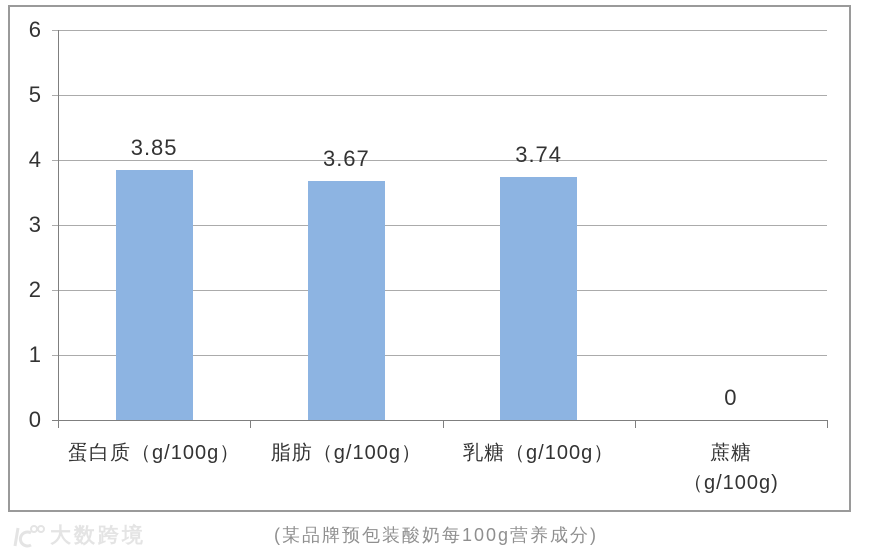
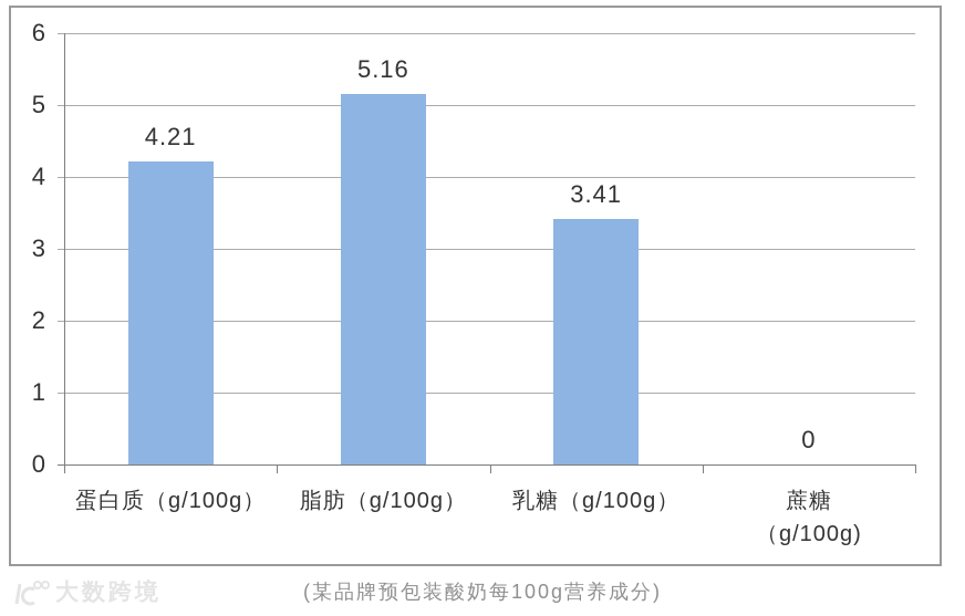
蛋白质（g/100g）: 3.85 -> 4.21
脂肪（g/100g）: 3.67 -> 5.16
乳糖（g/100g）: 3.74 -> 3.41
